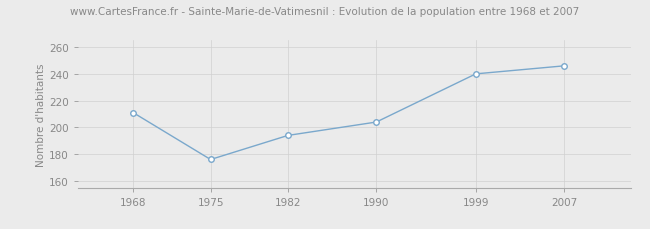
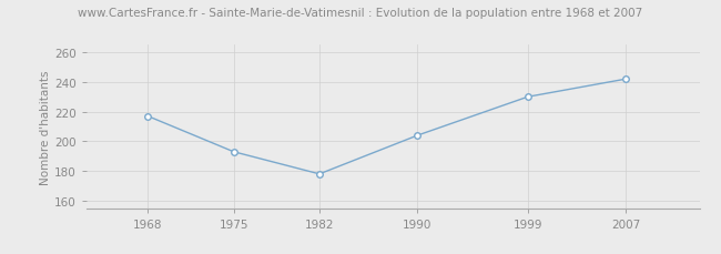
1968: 211 -> 217
1975: 176 -> 193
1982: 194 -> 178
1999: 240 -> 230
2007: 246 -> 242
